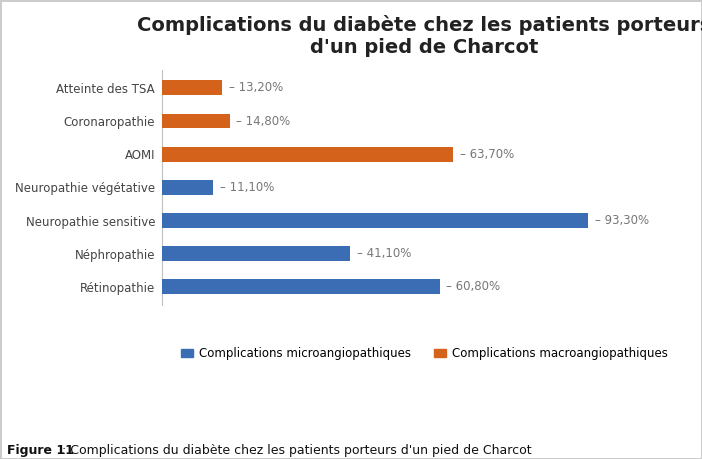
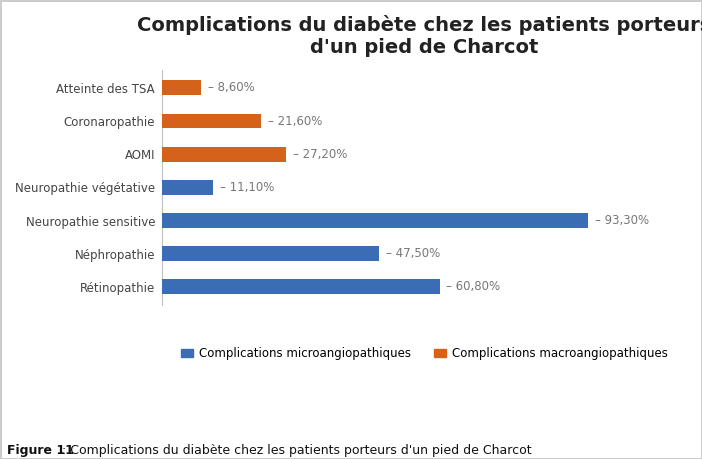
Atteinte des TSA: 13,20% -> 8,60%
Coronaropathie: 14,80% -> 21,60%
AOMI: 63,70% -> 27,20%
Néphropathie: 41,10% -> 47,50%
